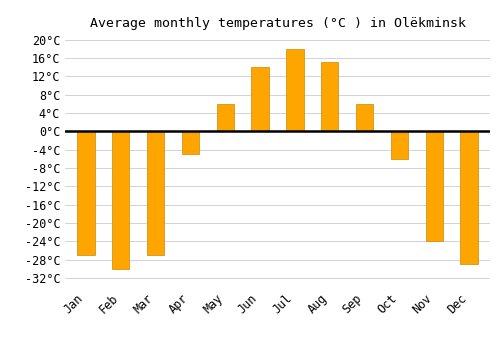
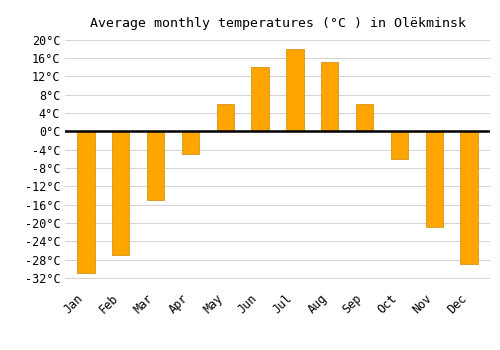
Jan: -27°C -> -31°C
Feb: -30°C -> -27°C
Mar: -27°C -> -15°C
Nov: -24°C -> -21°C
